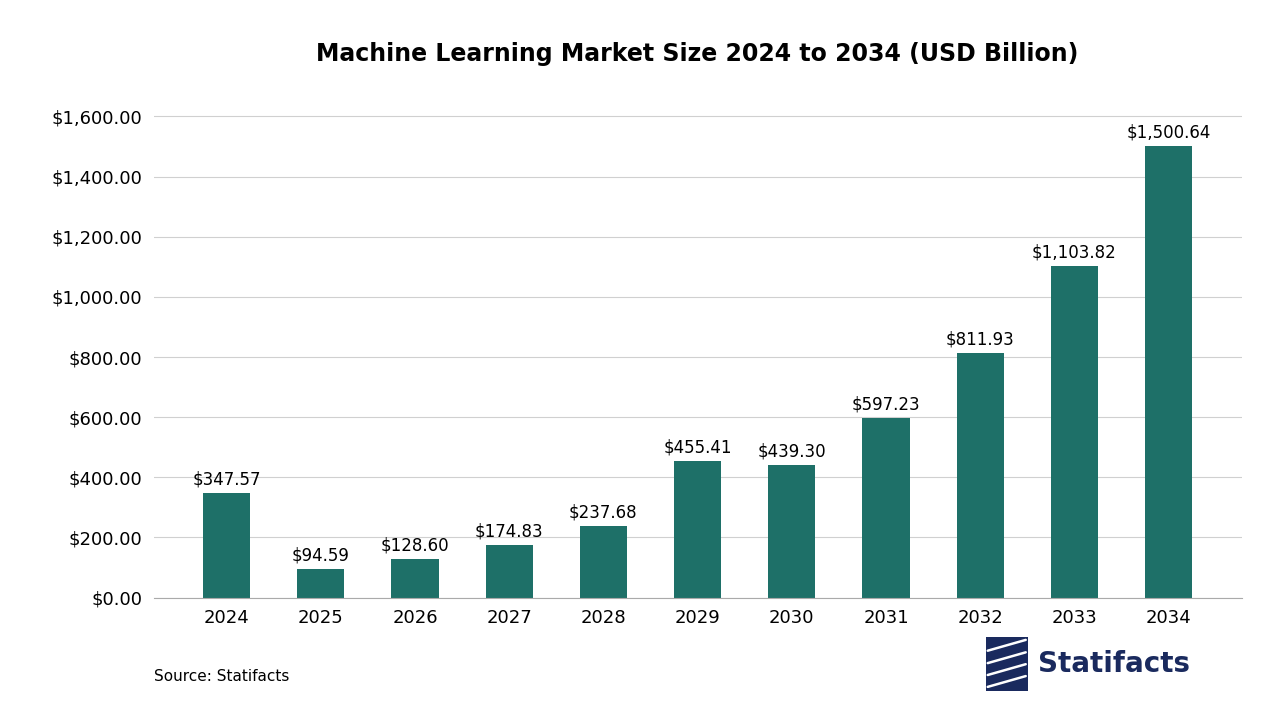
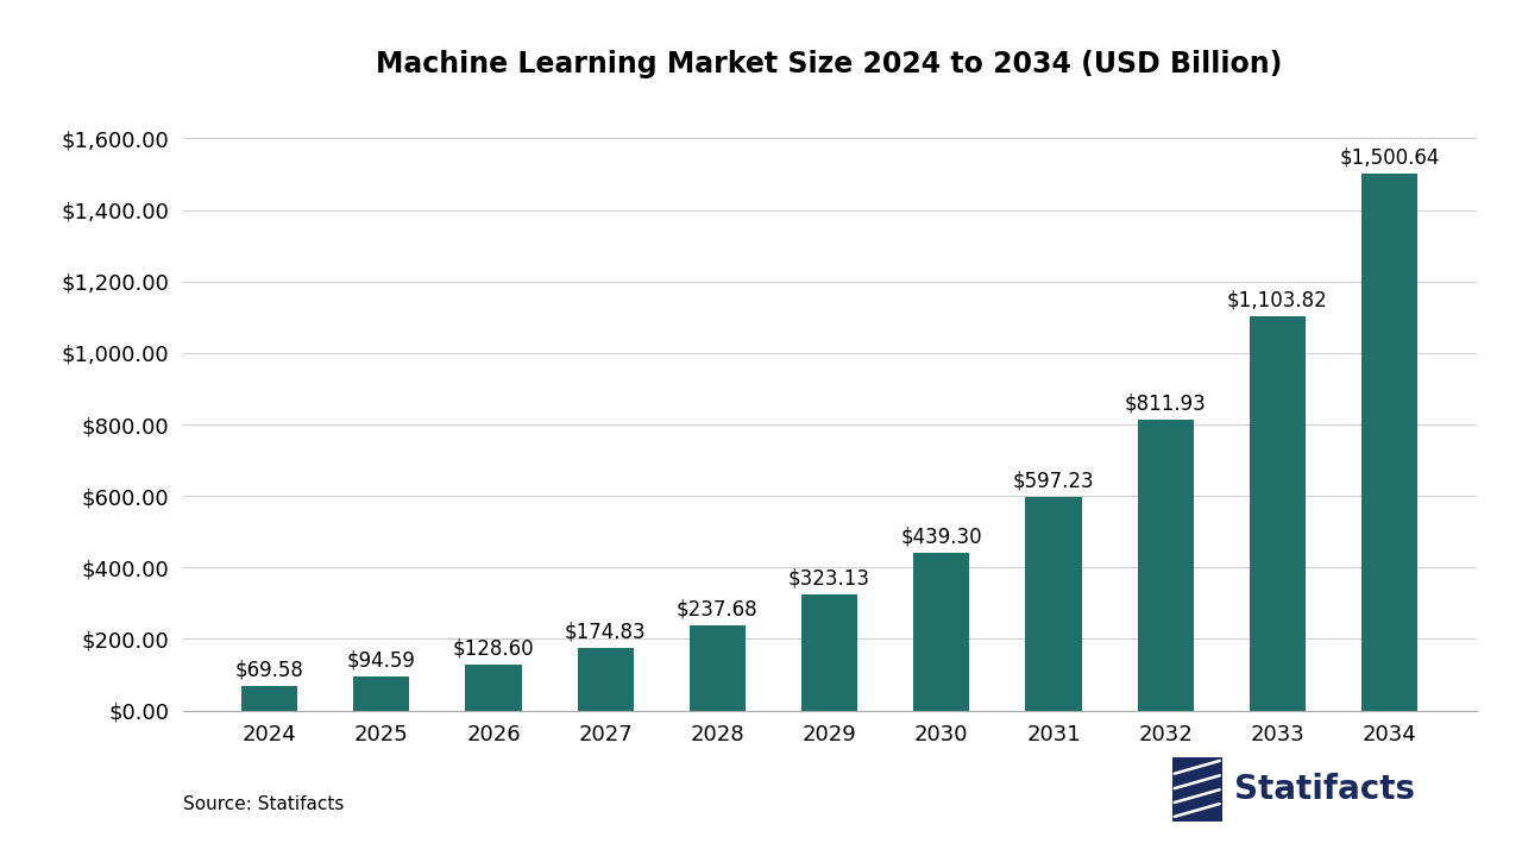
2024: $347.57 -> $69.58
2029: $455.41 -> $323.13
